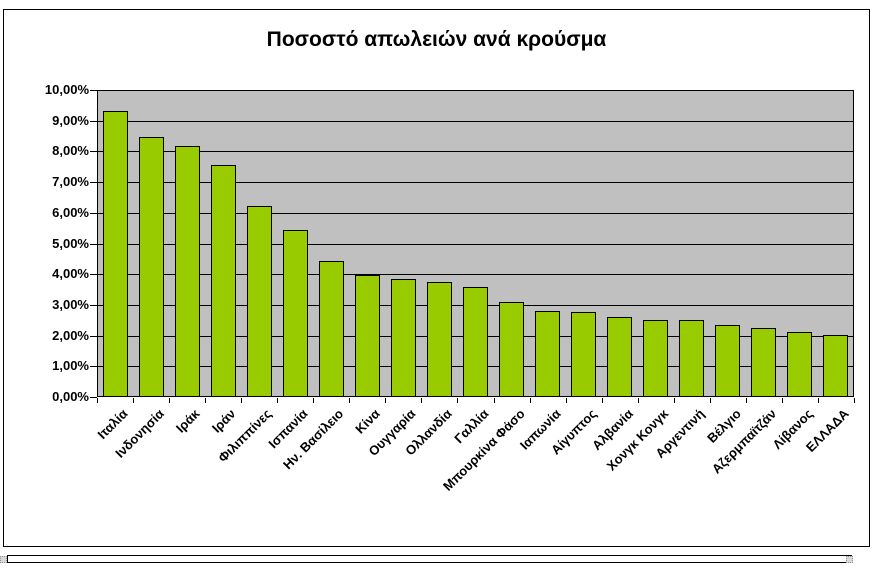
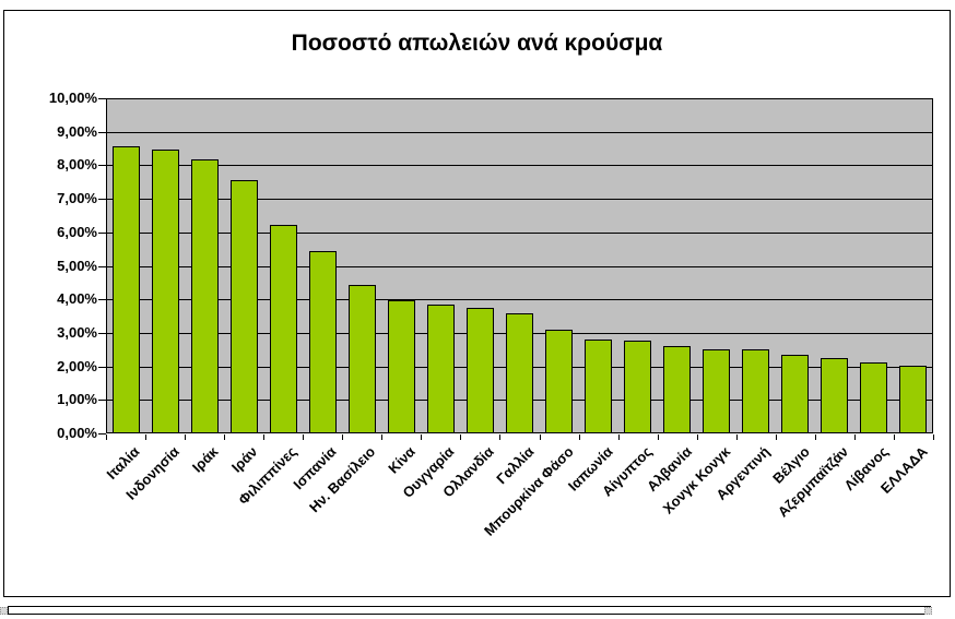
Ιταλία: 9,3% -> 8,6%
